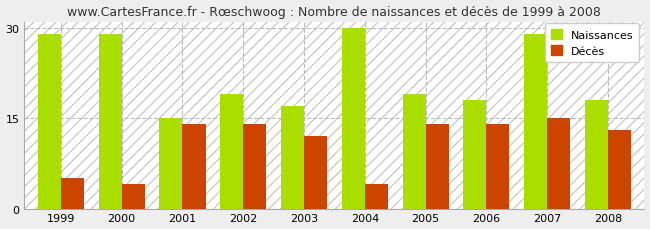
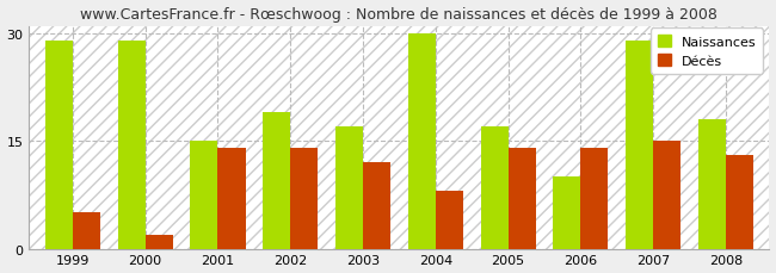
Décès/2000: 4 -> 2
Décès/2004: 4 -> 8
Naissances/2005: 19 -> 17
Naissances/2006: 18 -> 10
